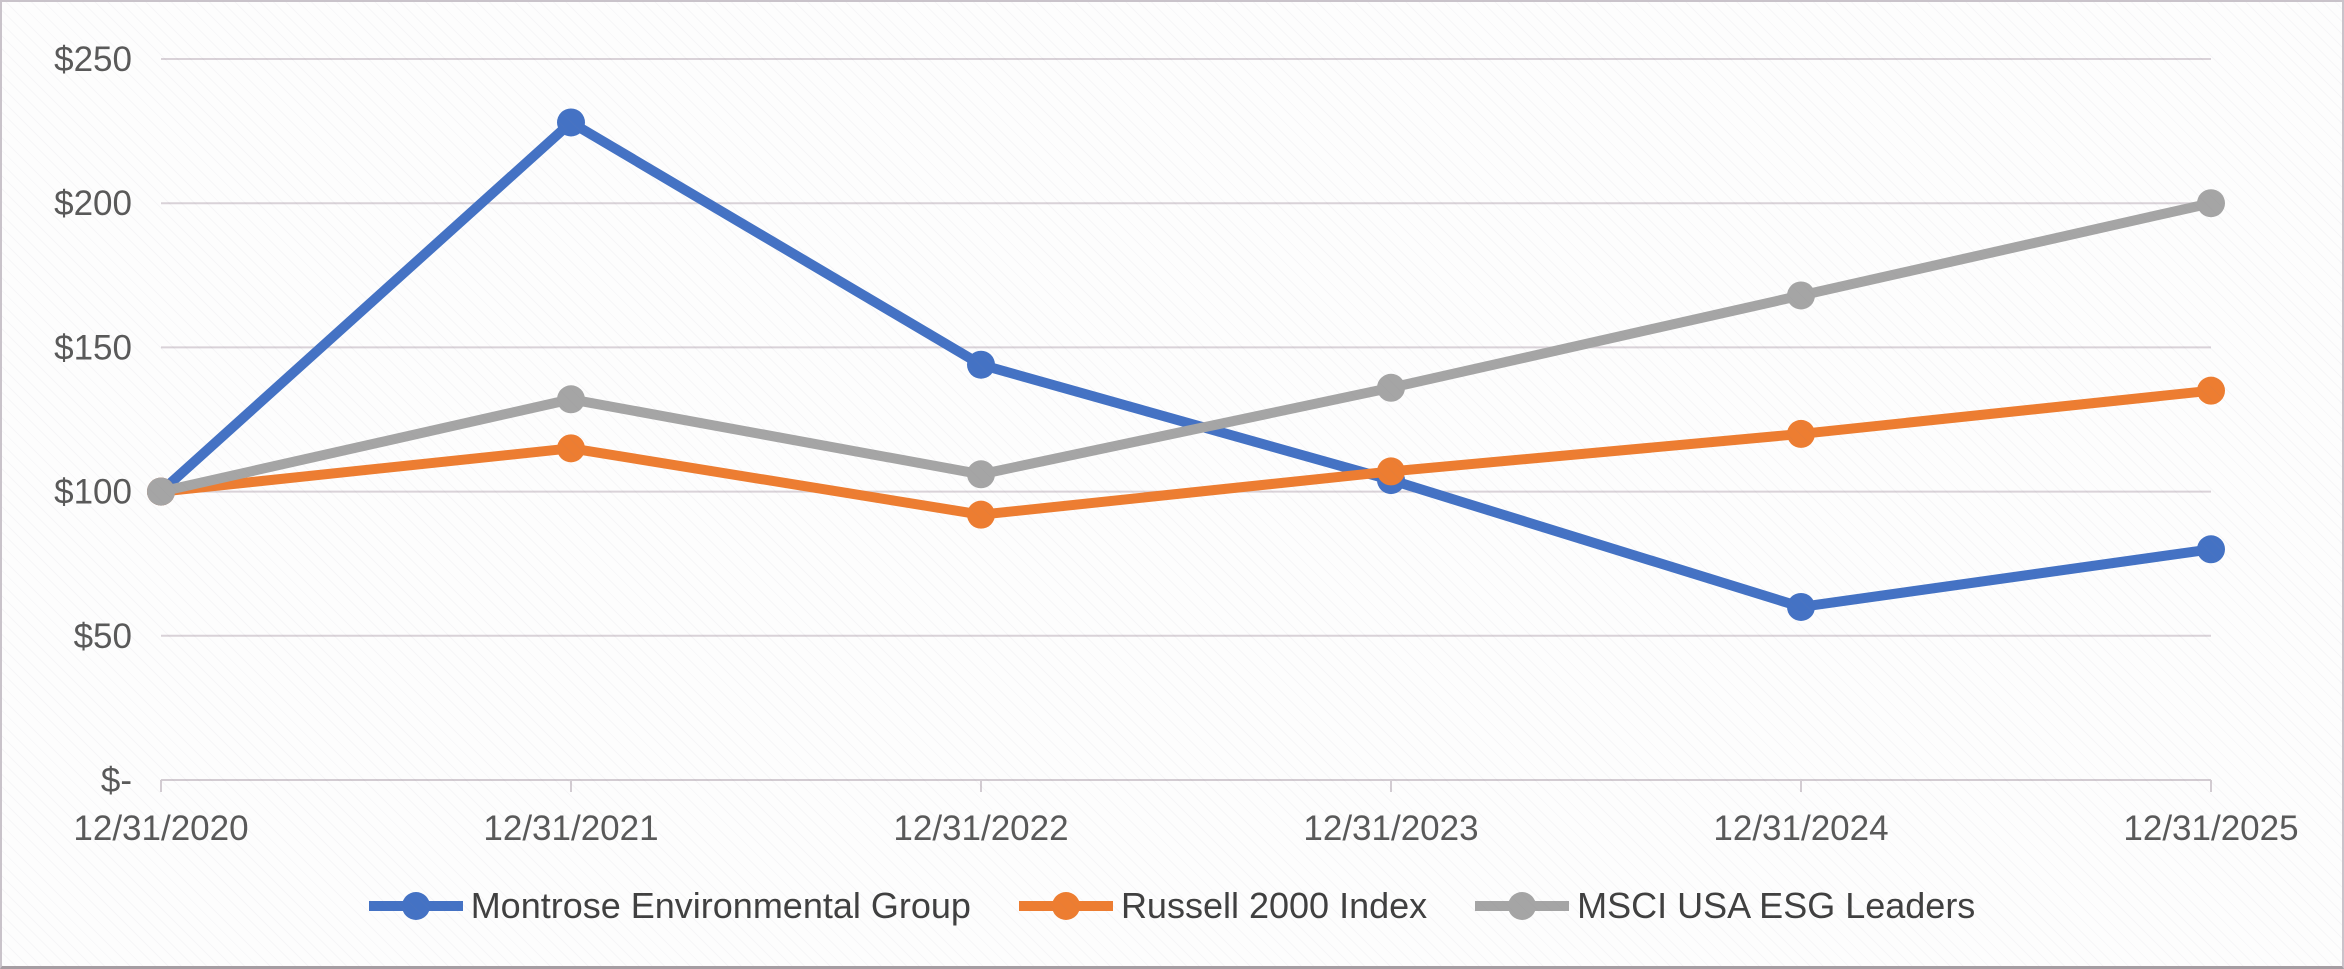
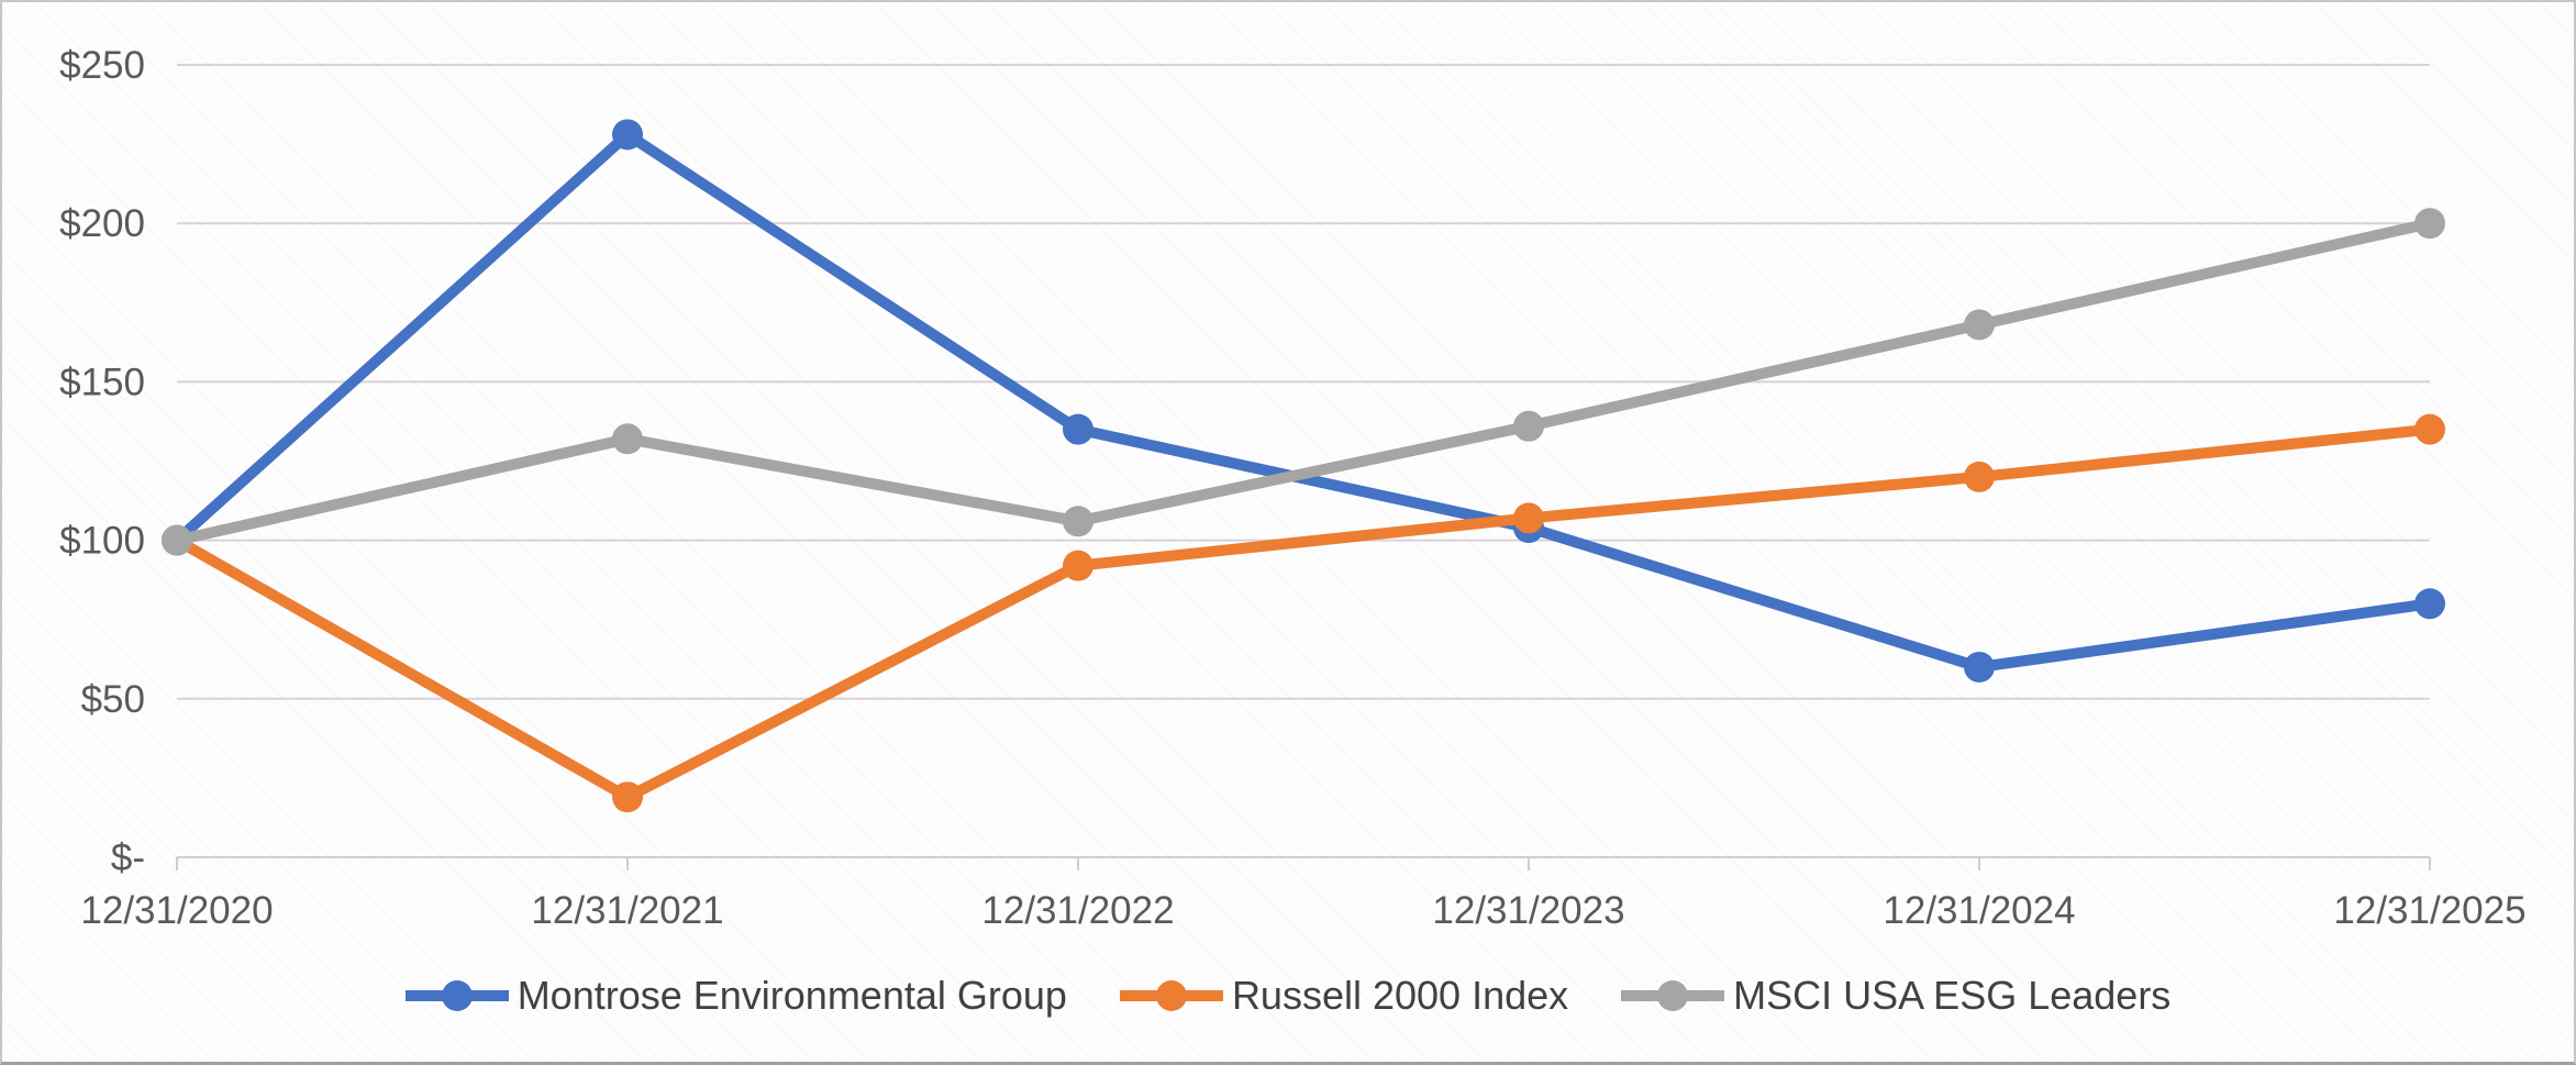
Russell 2000 Index/12/31/2021: $115 -> $19
Montrose Environmental Group/12/31/2022: $144 -> $135
